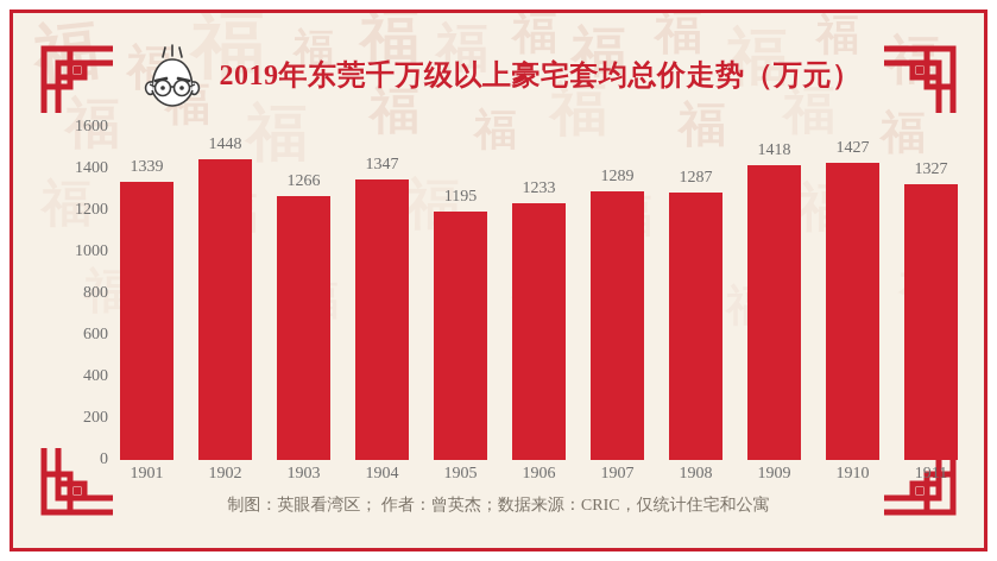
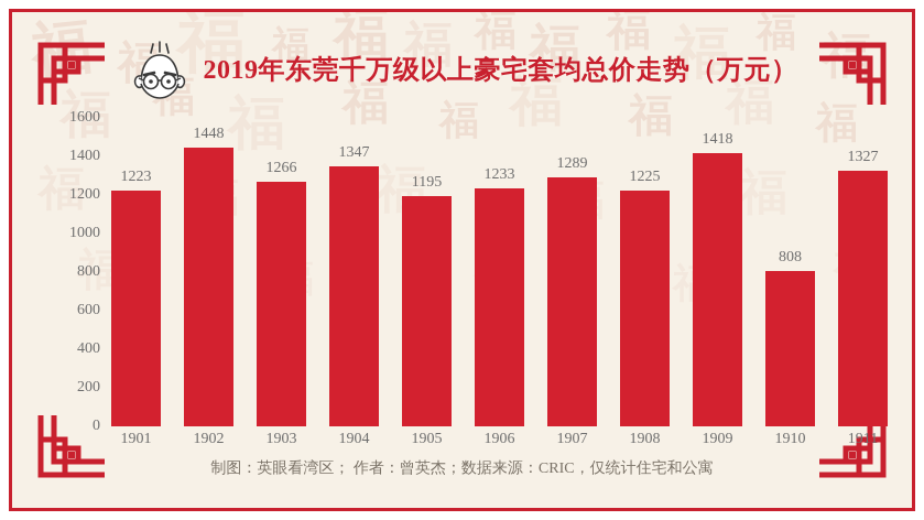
1901: 1339 -> 1223
1908: 1287 -> 1225
1910: 1427 -> 808
